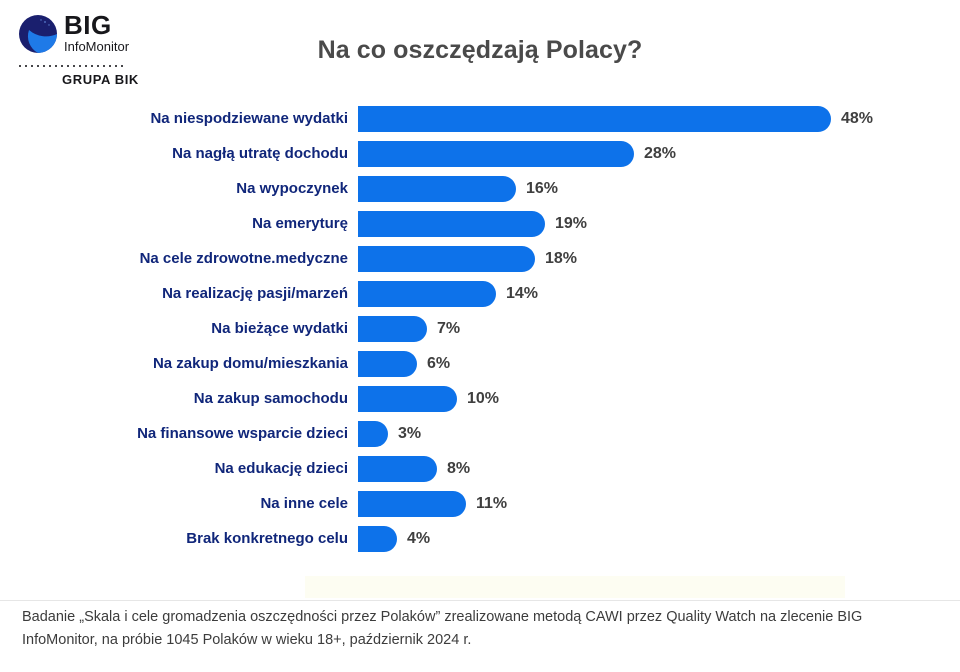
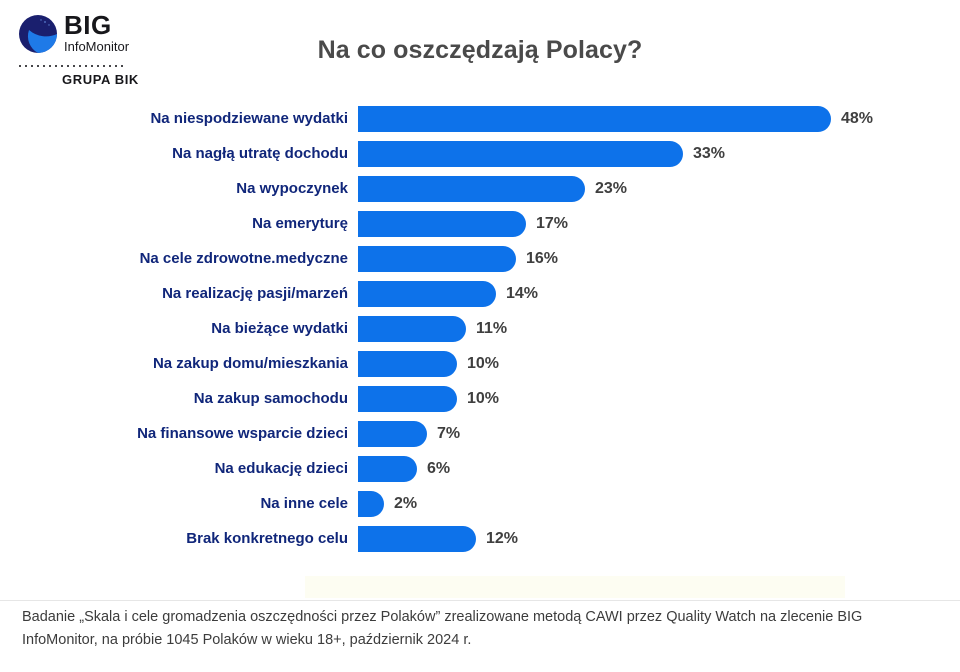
Na nagłą utratę dochodu: 28% -> 33%
Na wypoczynek: 16% -> 23%
Na emeryturę: 19% -> 17%
Na cele zdrowotne.medyczne: 18% -> 16%
Na bieżące wydatki: 7% -> 11%
Na zakup domu/mieszkania: 6% -> 10%
Na finansowe wsparcie dzieci: 3% -> 7%
Na edukację dzieci: 8% -> 6%
Na inne cele: 11% -> 2%
Brak konkretnego celu: 4% -> 12%
